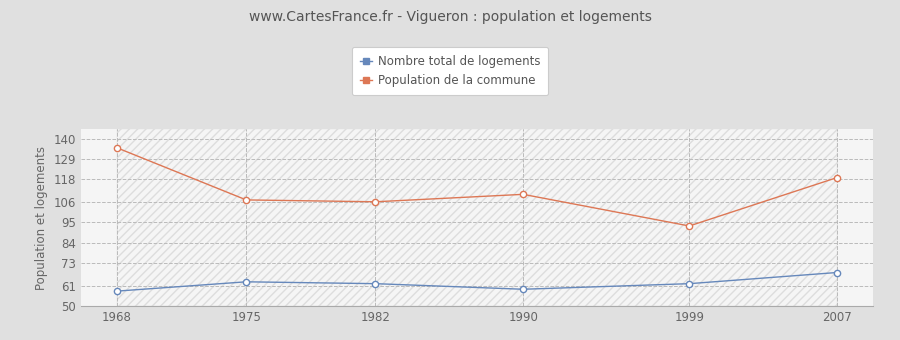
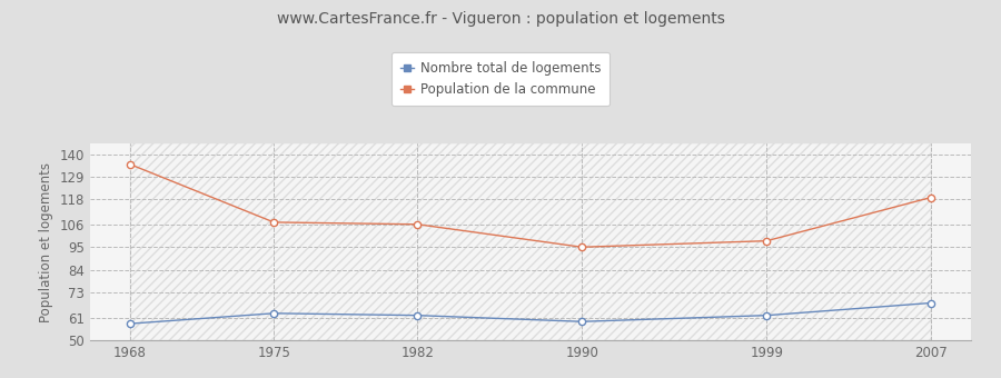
Population de la commune/1990: 110 -> 95
Population de la commune/1999: 93 -> 98
